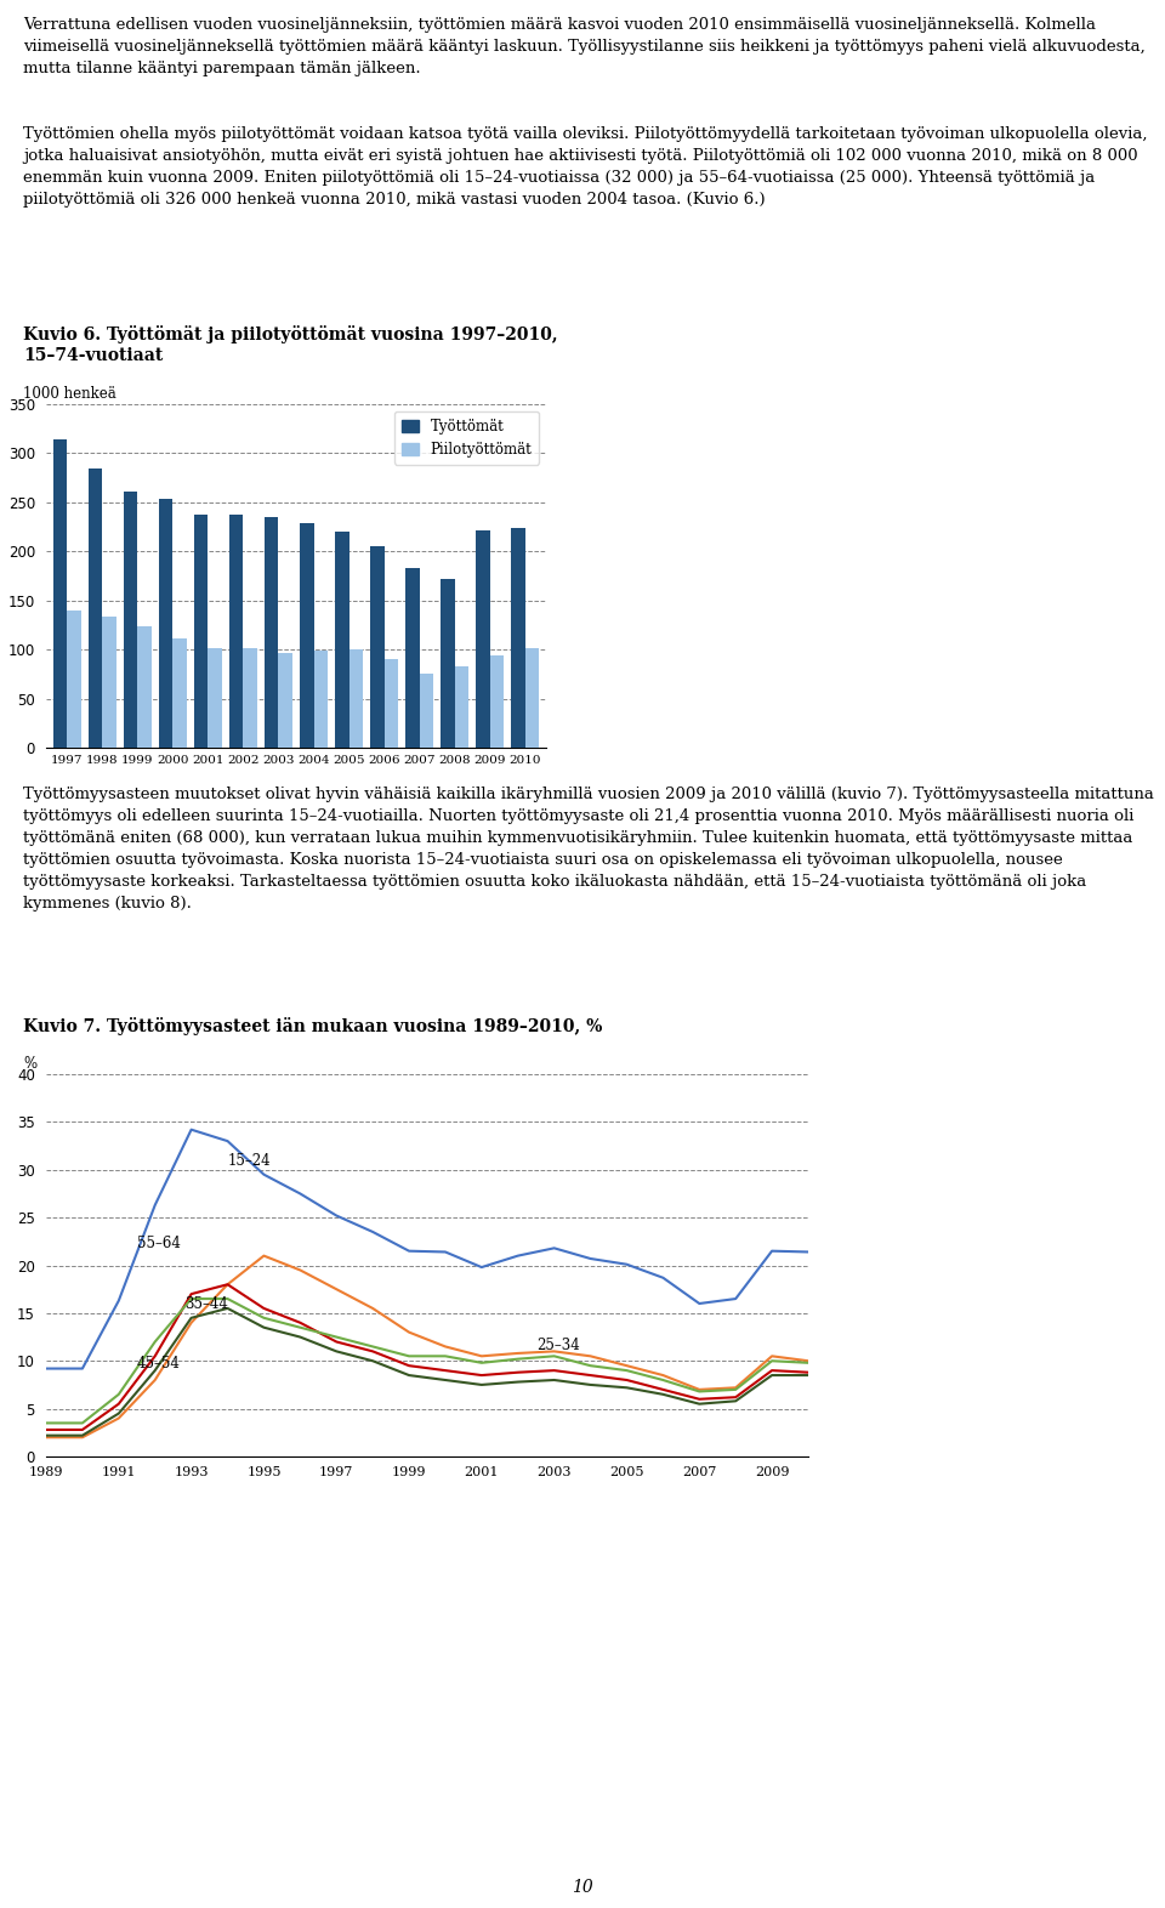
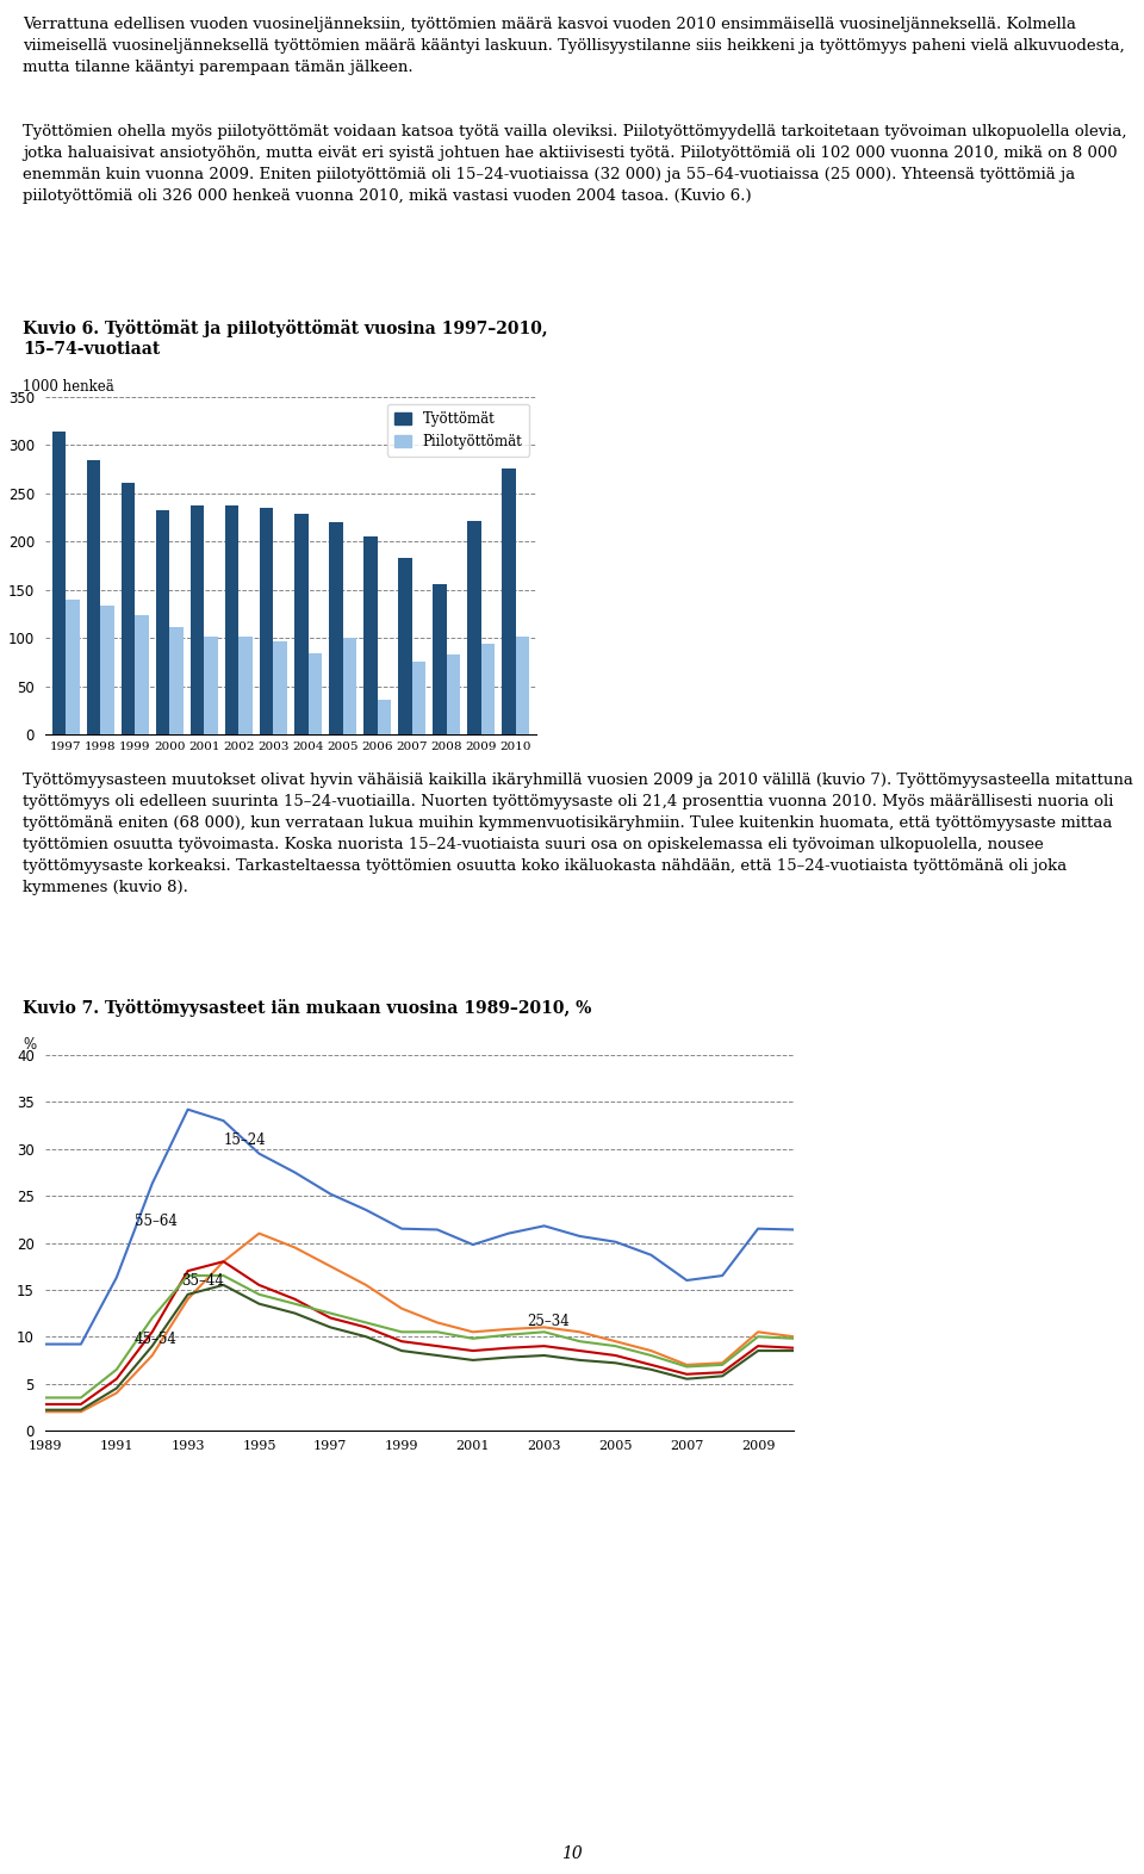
Työttömät/2000: 253 -> 232
Piilotyöttömät/2004: 99 -> 84
Piilotyöttömät/2006: 90 -> 36
Työttömät/2008: 172 -> 156
Työttömät/2010: 224 -> 276
